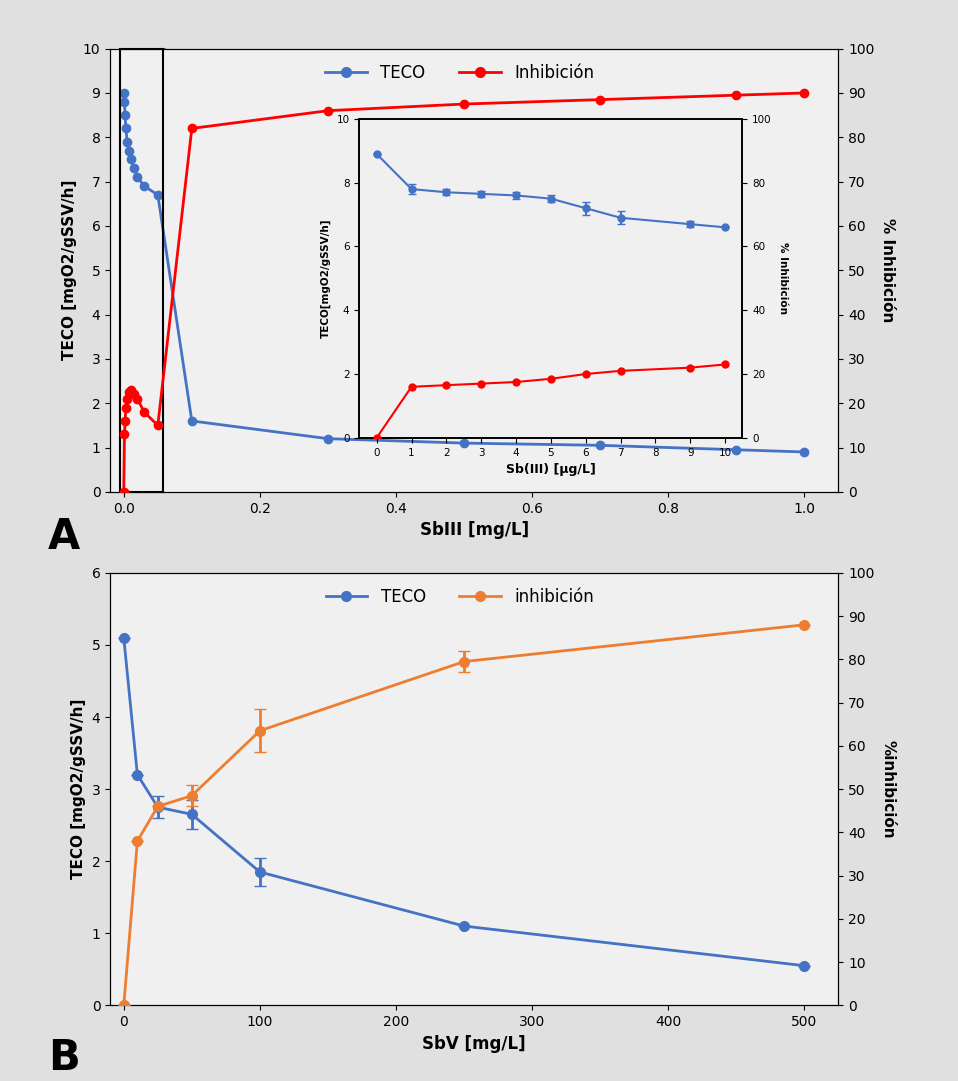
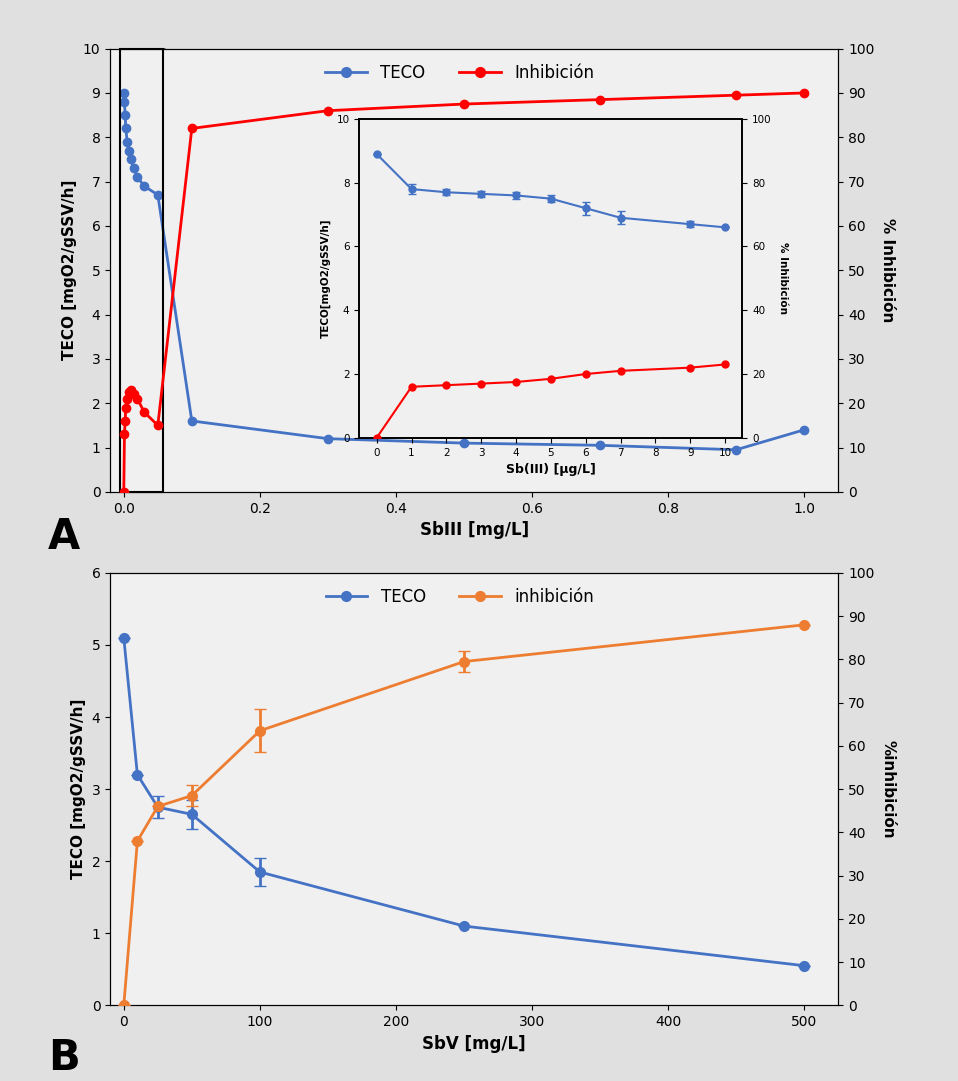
TECO/1.0: 0.90 -> 1.40
